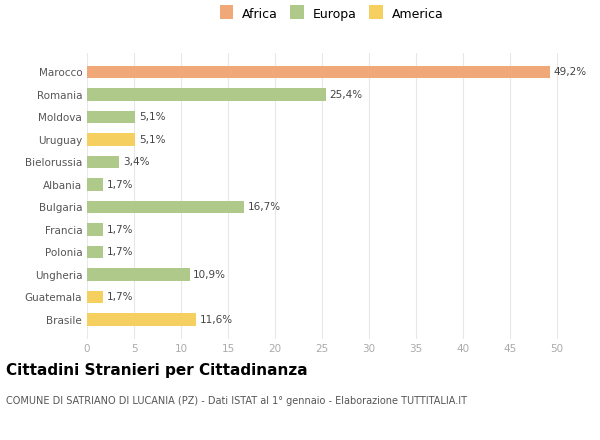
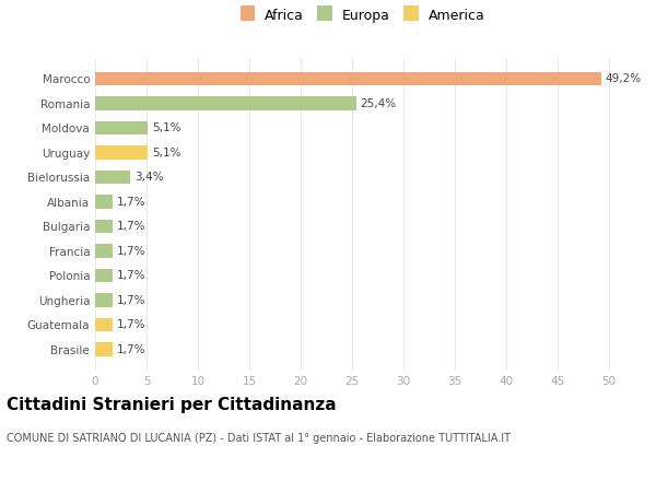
Bulgaria: 16,7% -> 1,7%
Ungheria: 10,9% -> 1,7%
Brasile: 11,6% -> 1,7%
